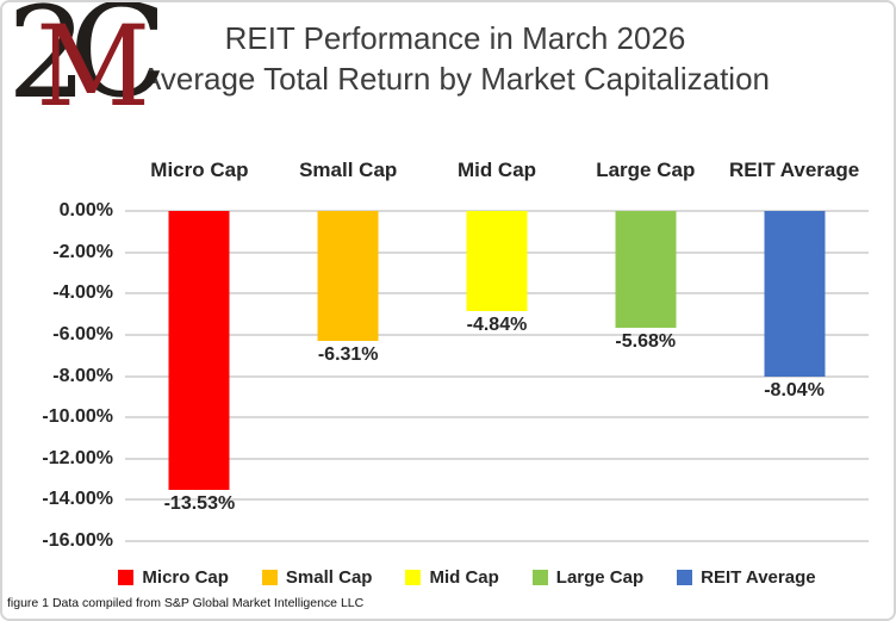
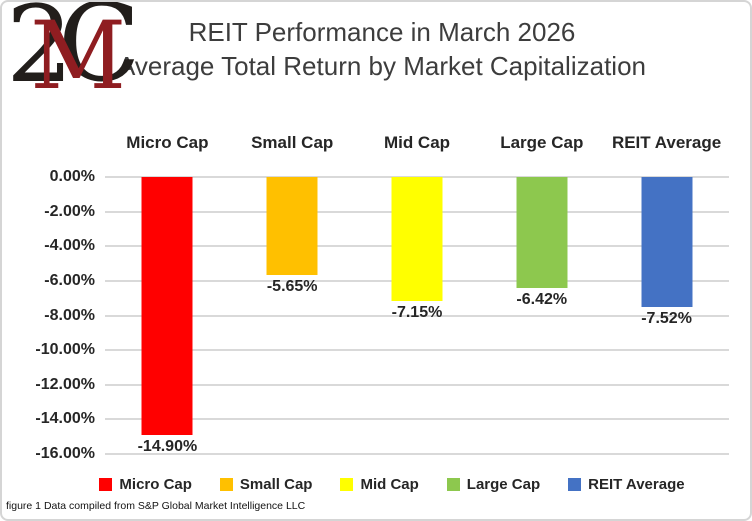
Micro Cap: -13.53% -> -14.90%
Small Cap: -6.31% -> -5.65%
Mid Cap: -4.84% -> -7.15%
Large Cap: -5.68% -> -6.42%
REIT Average: -8.04% -> -7.52%
